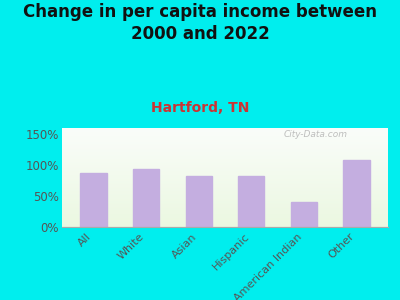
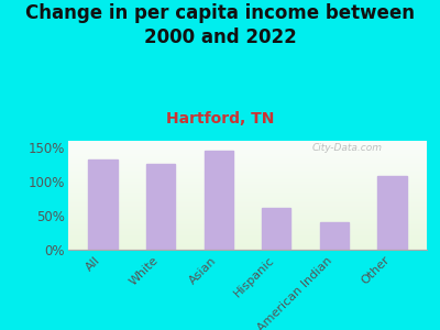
All: 87% -> 132%
White: 93% -> 126%
Asian: 81% -> 144%
Hispanic: 82% -> 60%
